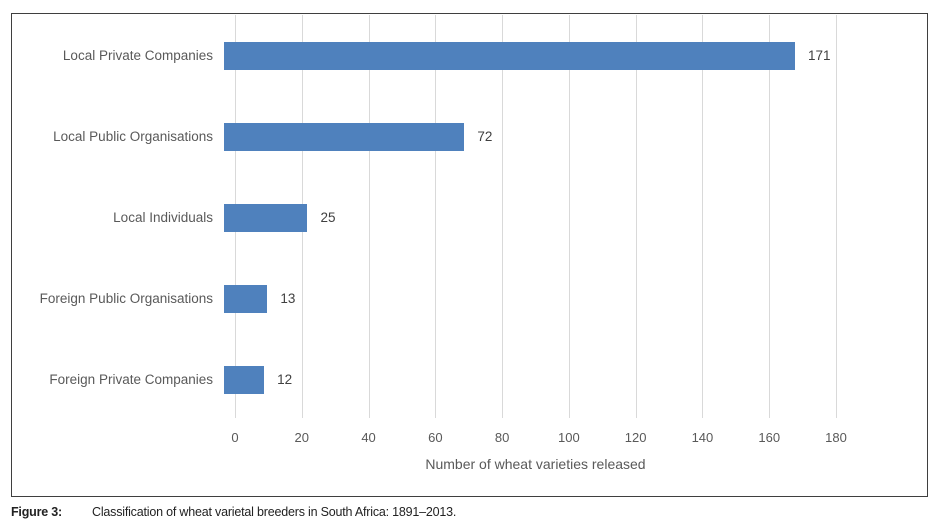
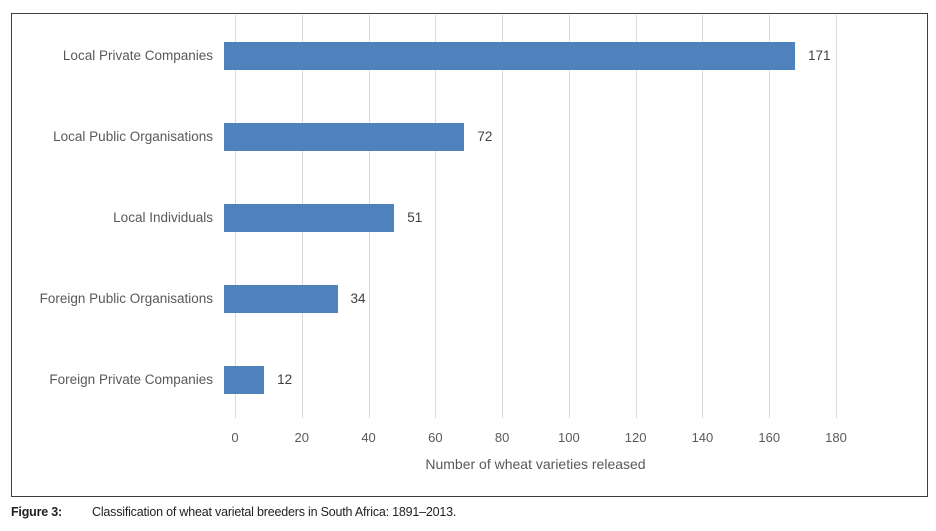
Local Individuals: 25 -> 51
Foreign Public Organisations: 13 -> 34
